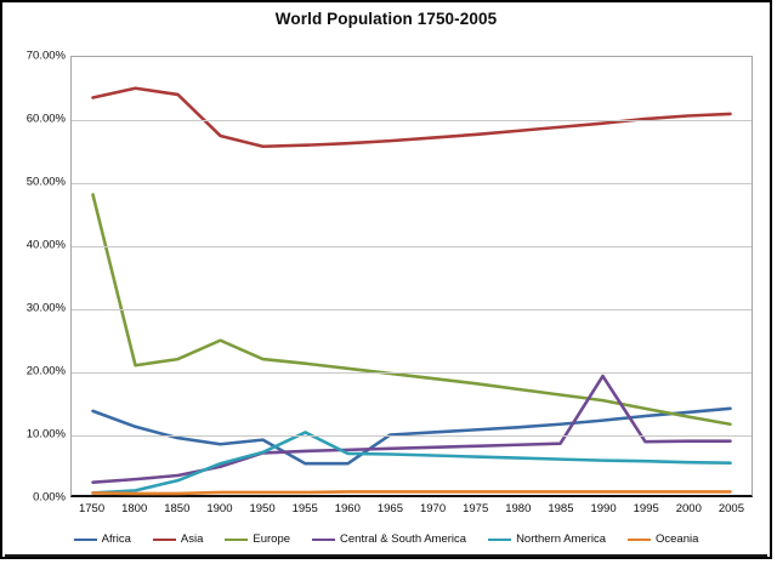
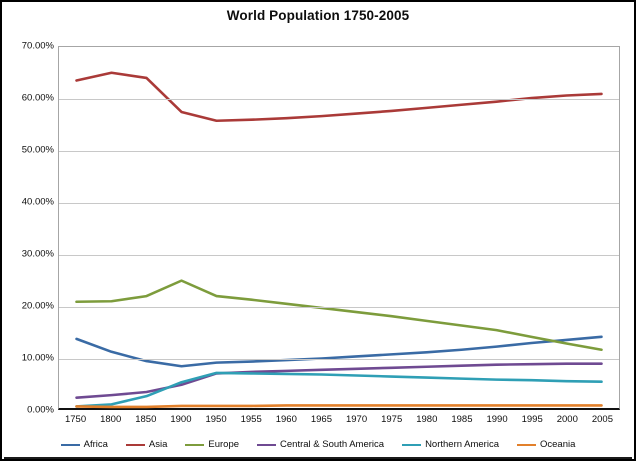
Europe/1750: 48% -> 21%
Africa/1955: 5% -> 9%
Northern America/1955: 10% -> 7%
Africa/1960: 5% -> 9%
Central & South America/1990: 19% -> 8%
